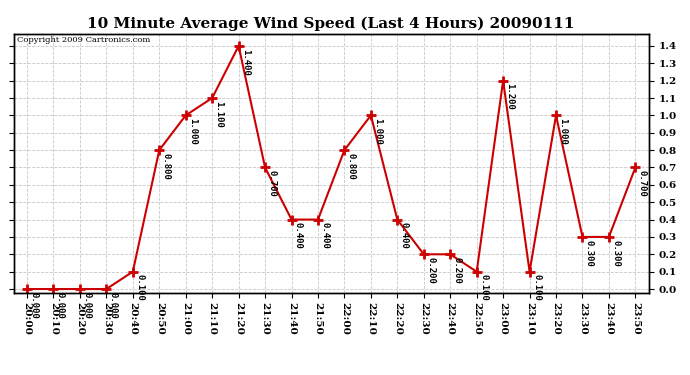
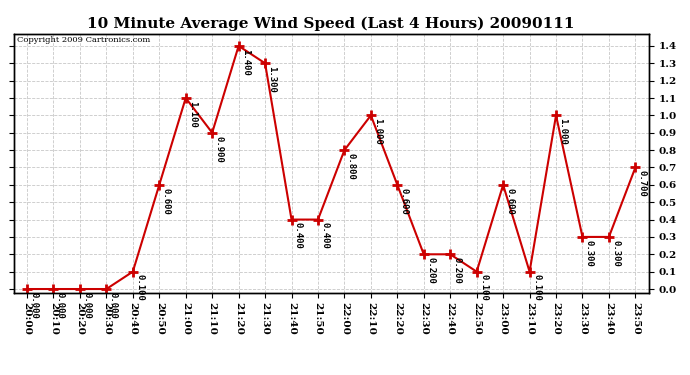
20:50: 0.800 -> 0.600
21:00: 1.000 -> 1.100
21:10: 1.100 -> 0.900
21:30: 0.700 -> 1.300
22:20: 0.400 -> 0.600
23:00: 1.200 -> 0.600
